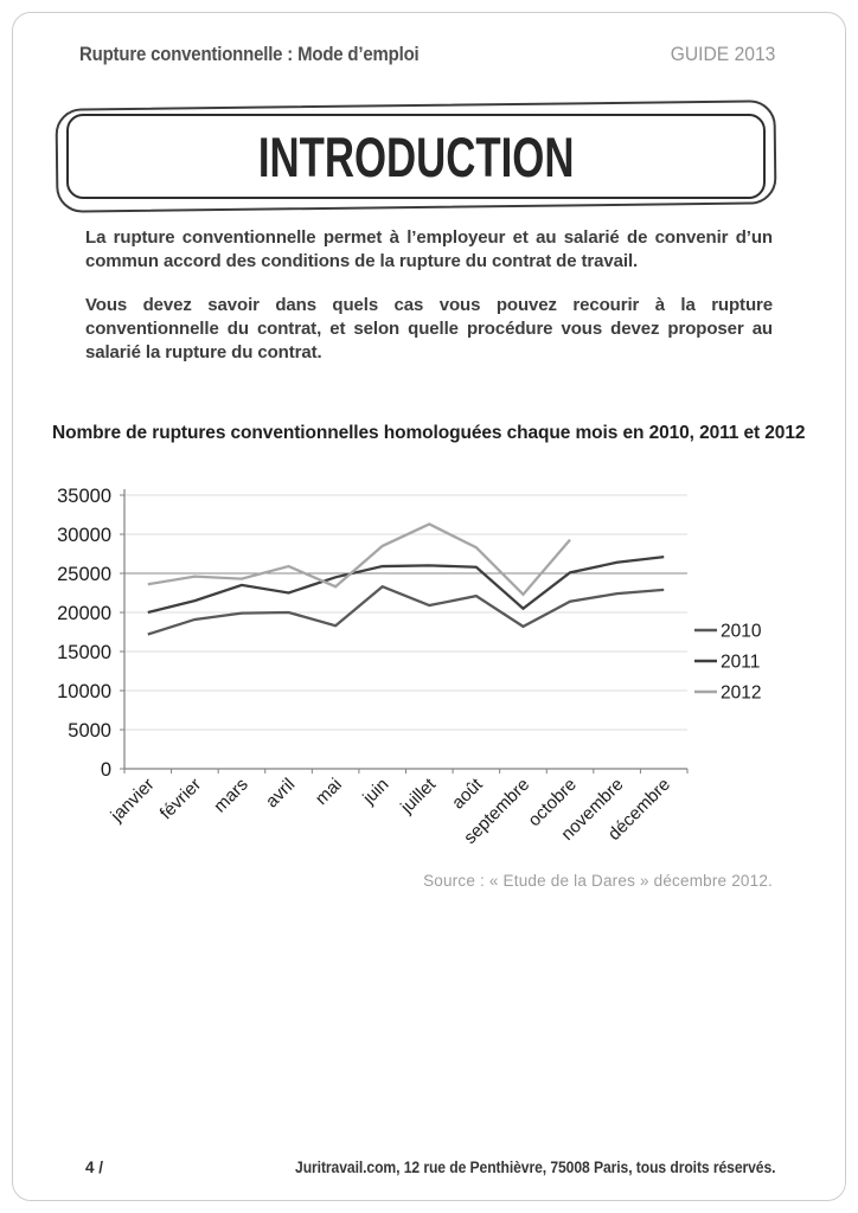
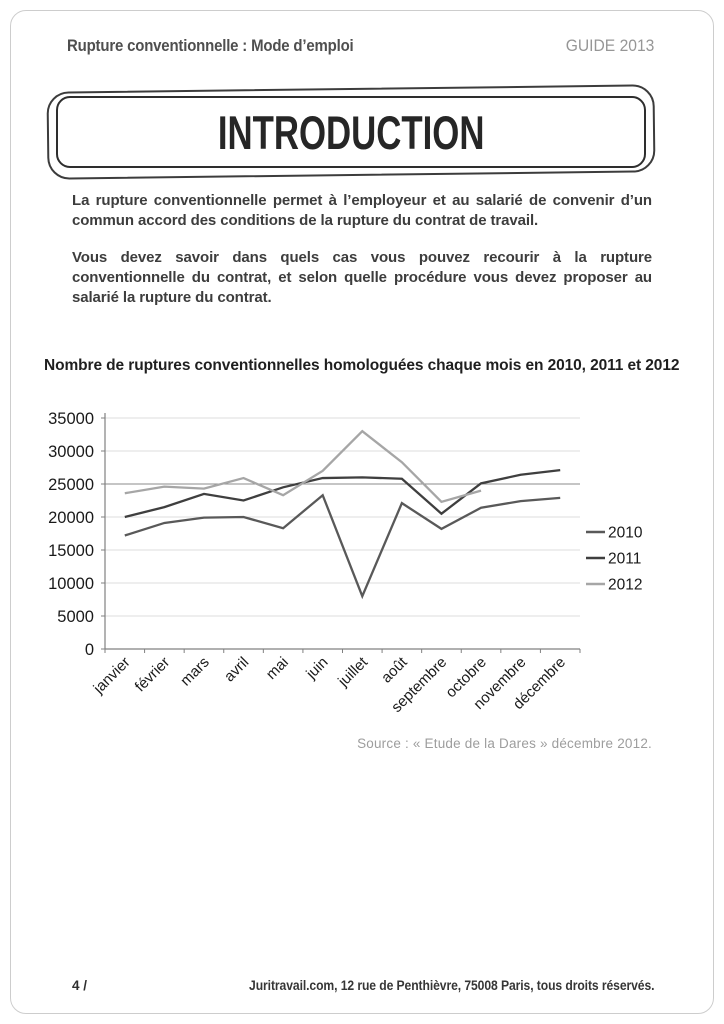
2012/juin: 28000 -> 27000
2010/juillet: 21000 -> 8000
2012/juillet: 31000 -> 33000
2012/octobre: 29000 -> 24000
